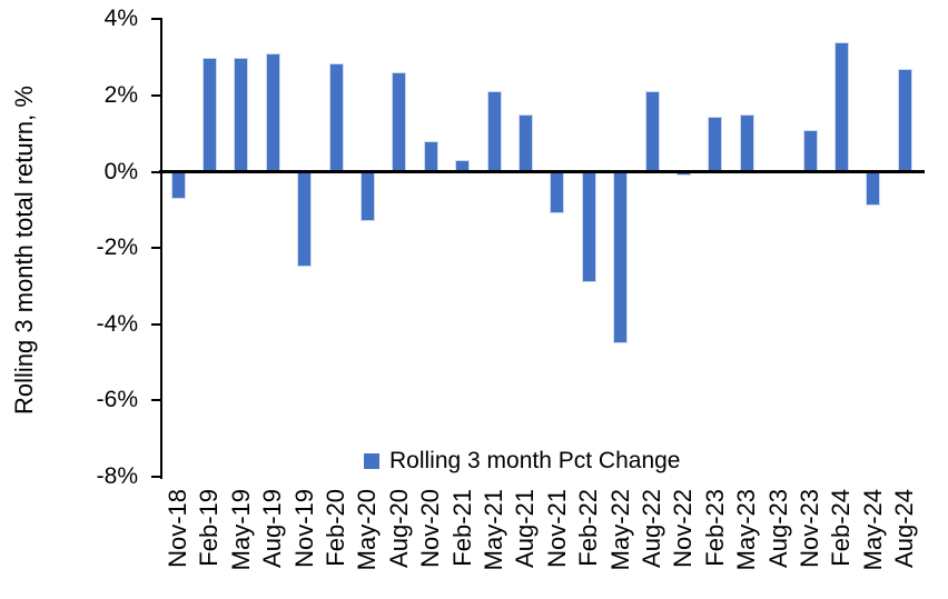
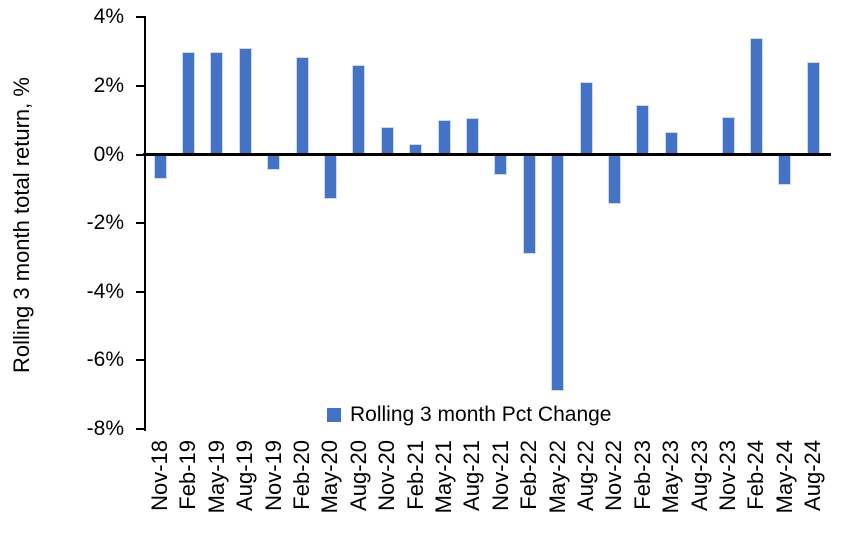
Nov-19: -2.5% -> -0.5%
May-21: 2.1% -> 1.0%
Aug-21: 1.5% -> 1.1%
Nov-21: -1.1% -> -0.6%
May-22: -4.5% -> -6.9%
Nov-22: -0.1% -> -1.4%
May-23: 1.5% -> 0.7%
